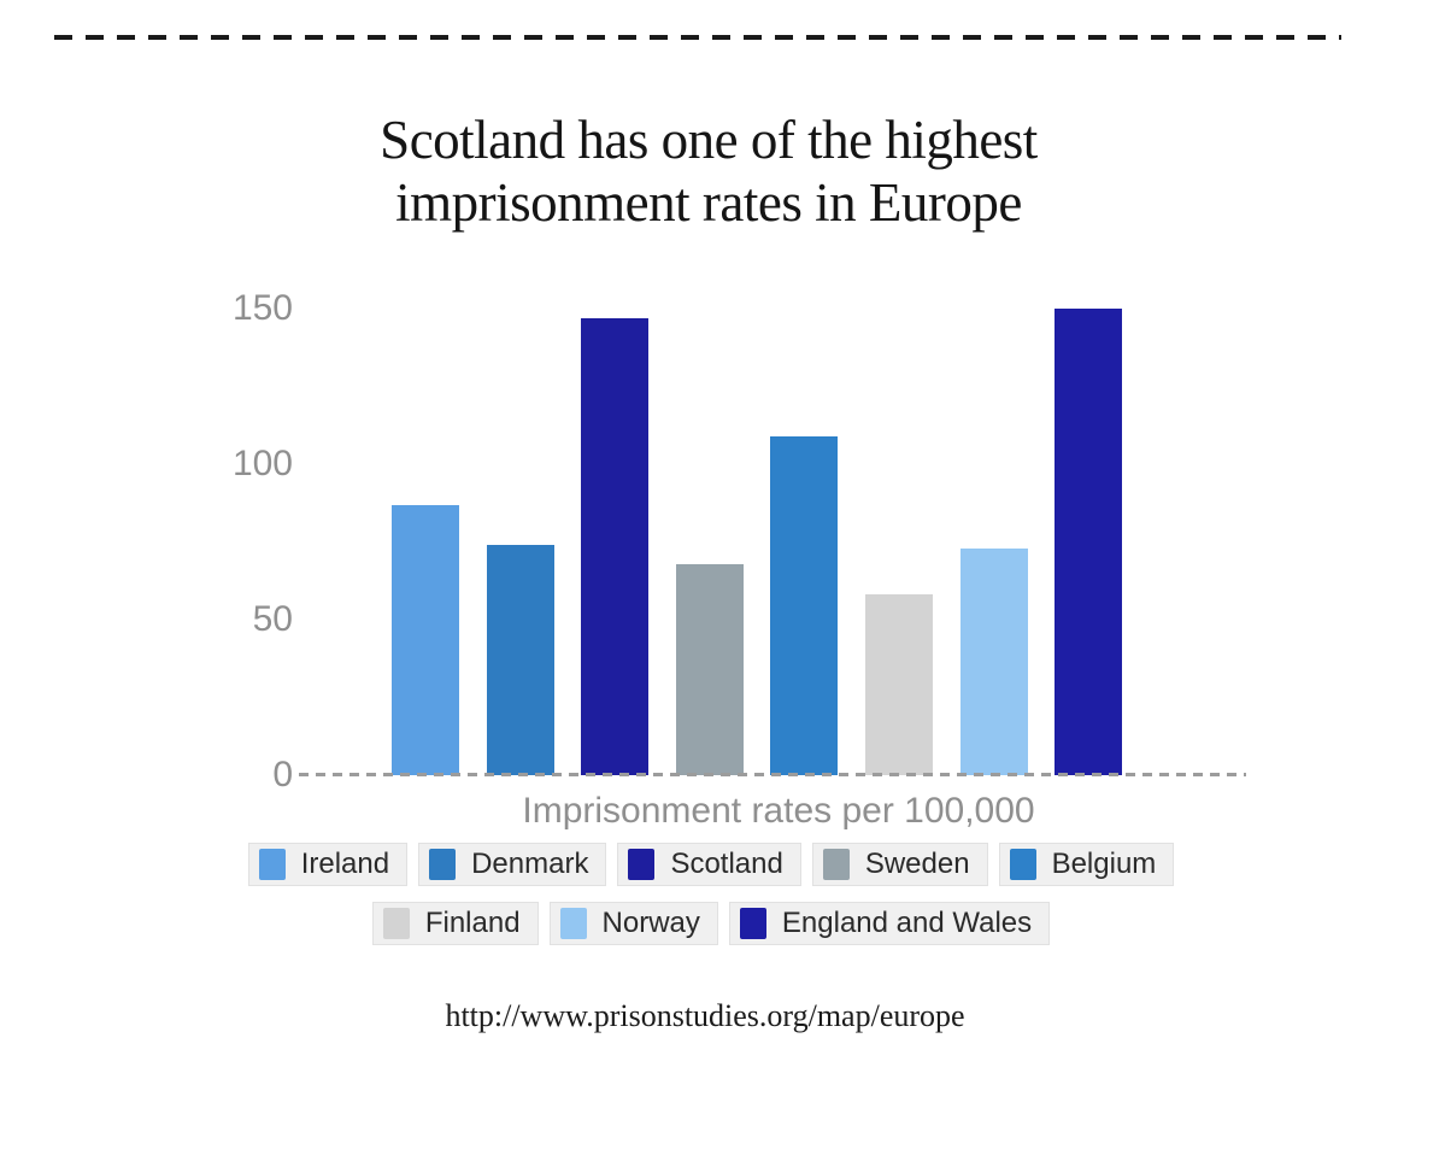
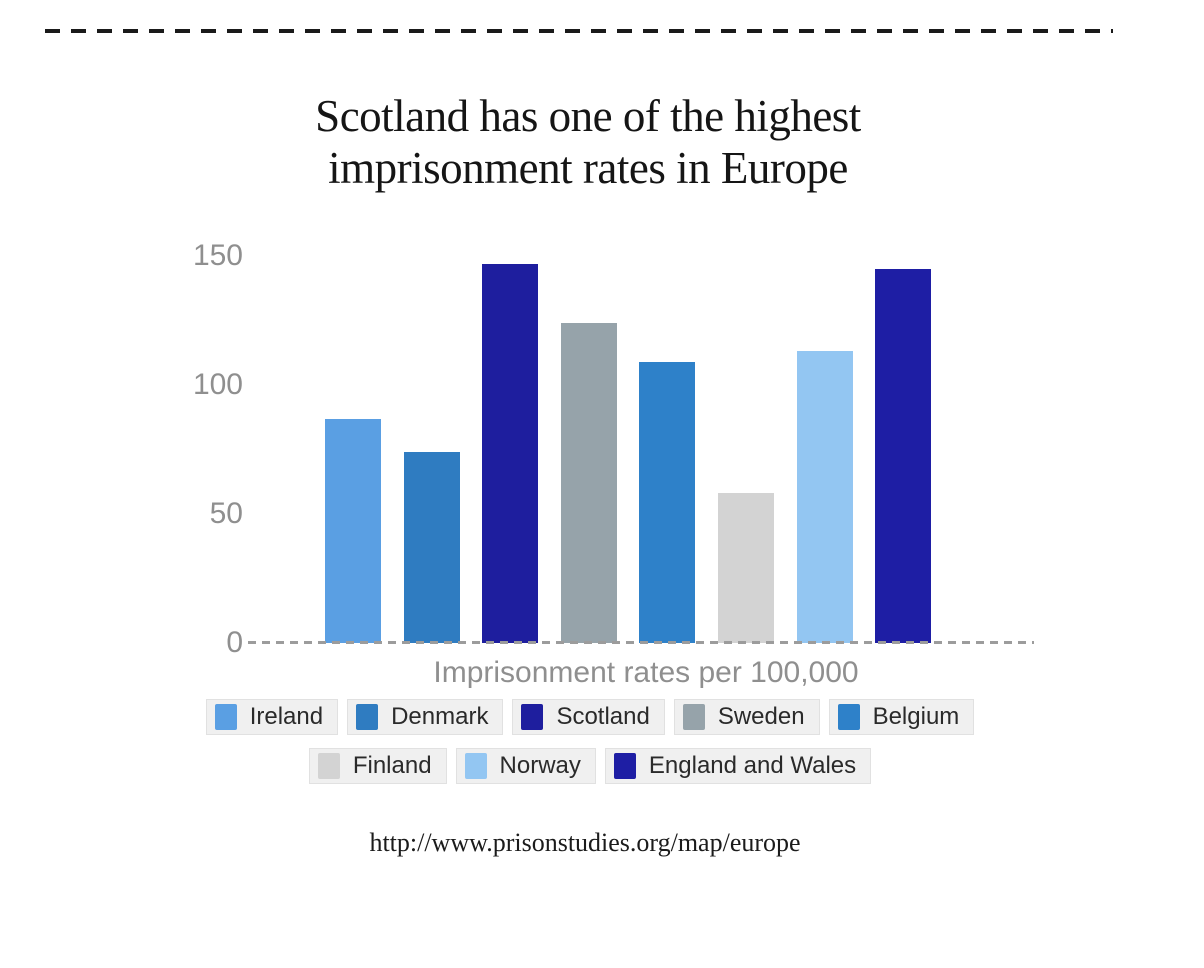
Sweden: 68 -> 124
Norway: 73 -> 113
England and Wales: 150 -> 145
